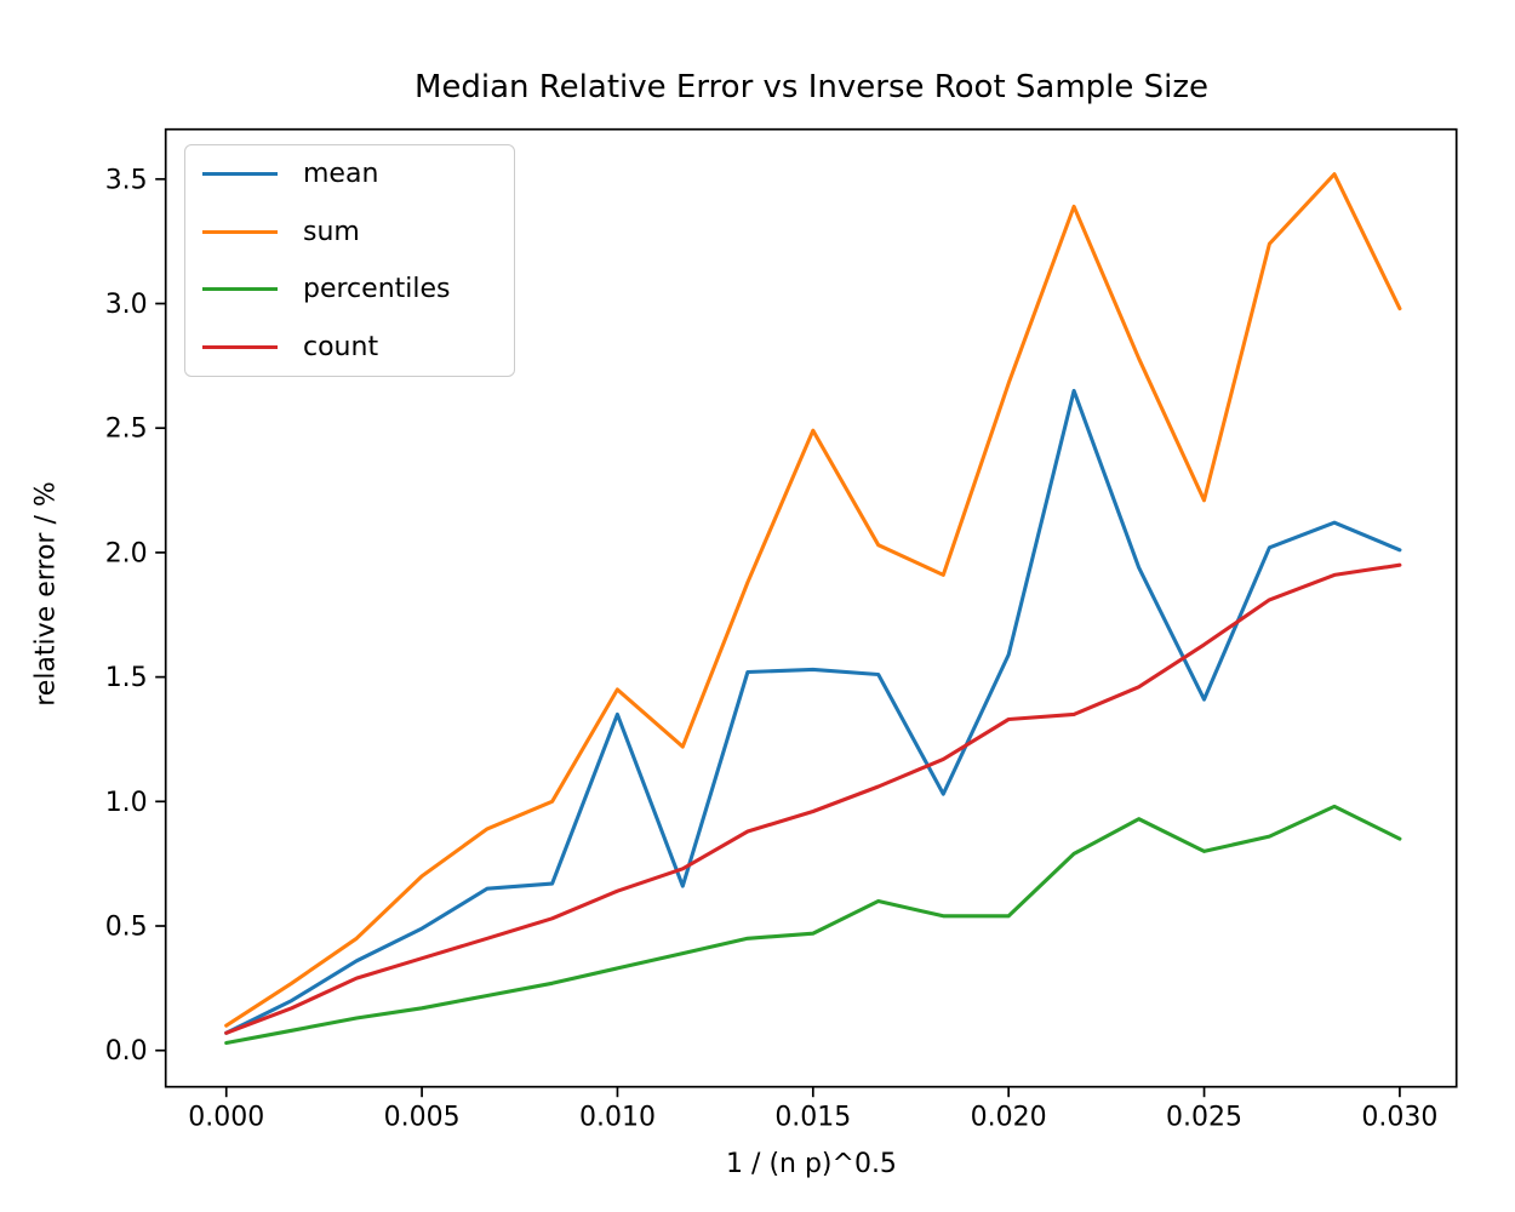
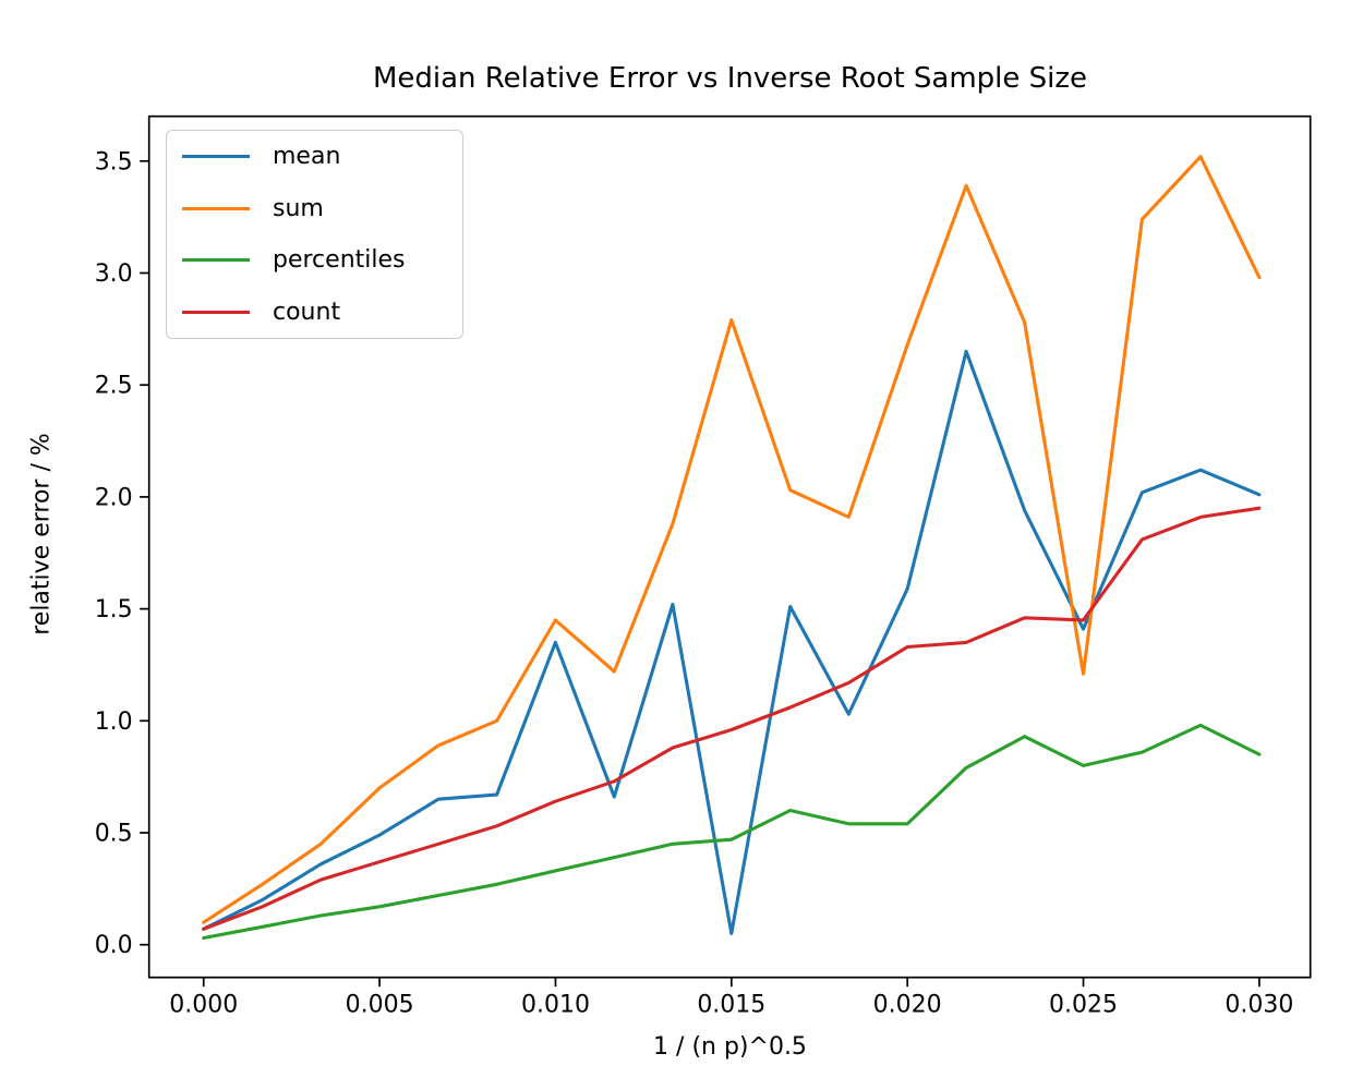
mean/0.015: 1.53 -> 0.05
sum/0.015: 2.49 -> 2.79
sum/0.025: 2.21 -> 1.21
count/0.025: 1.63 -> 1.45
